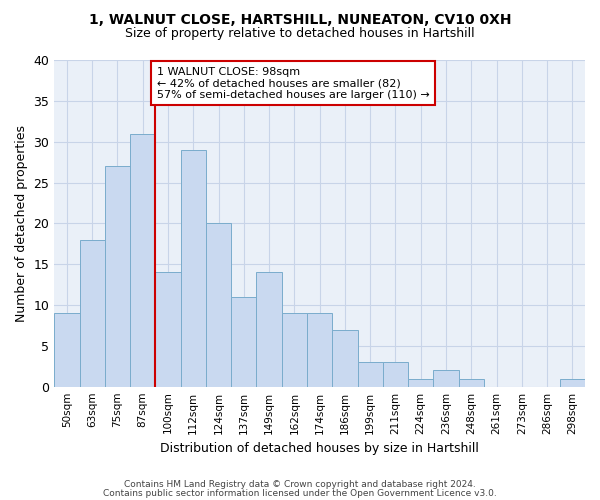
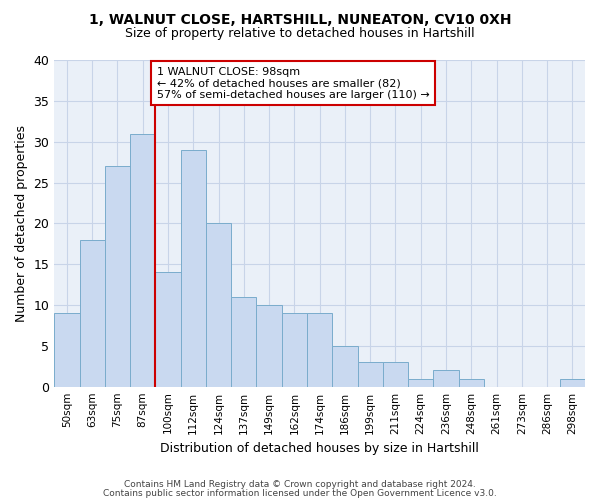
149sqm: 14 -> 10
186sqm: 7 -> 5
